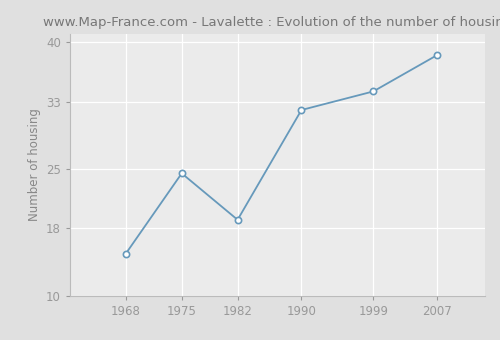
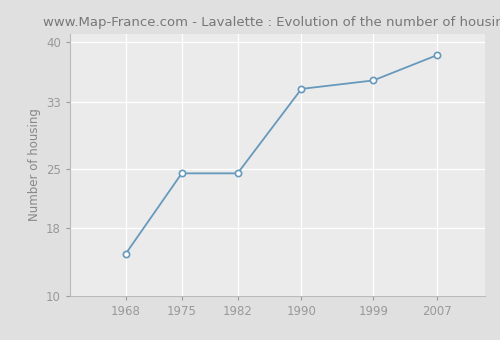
1982: 19.0 -> 24.5
1990: 32.0 -> 34.5
1999: 34.2 -> 35.5
